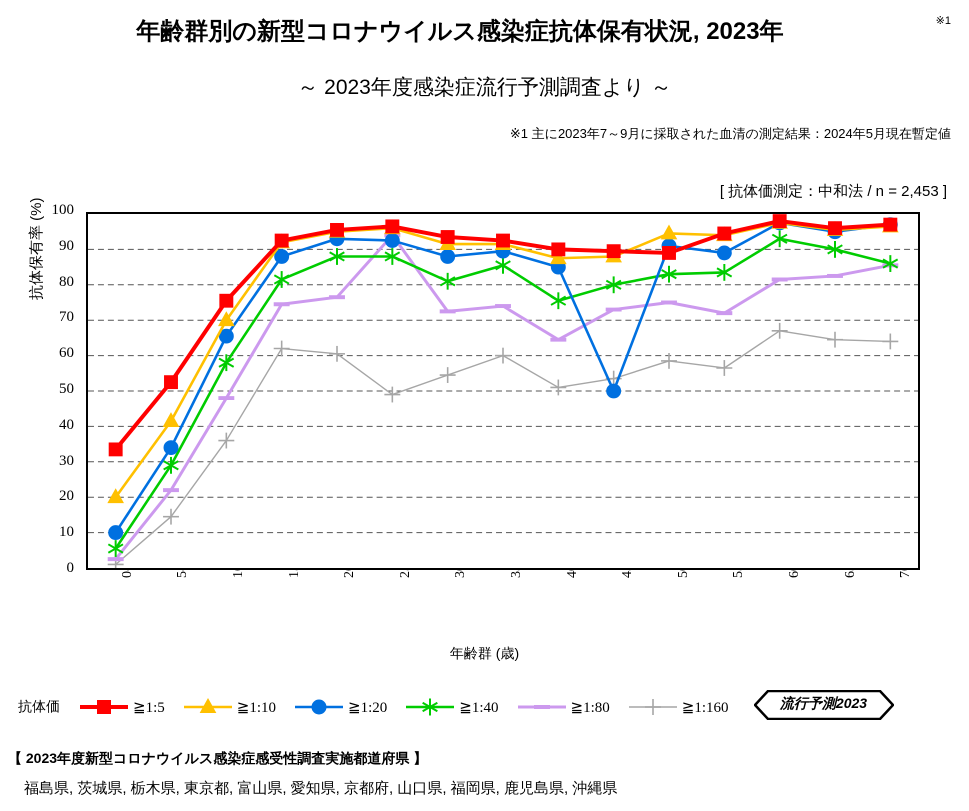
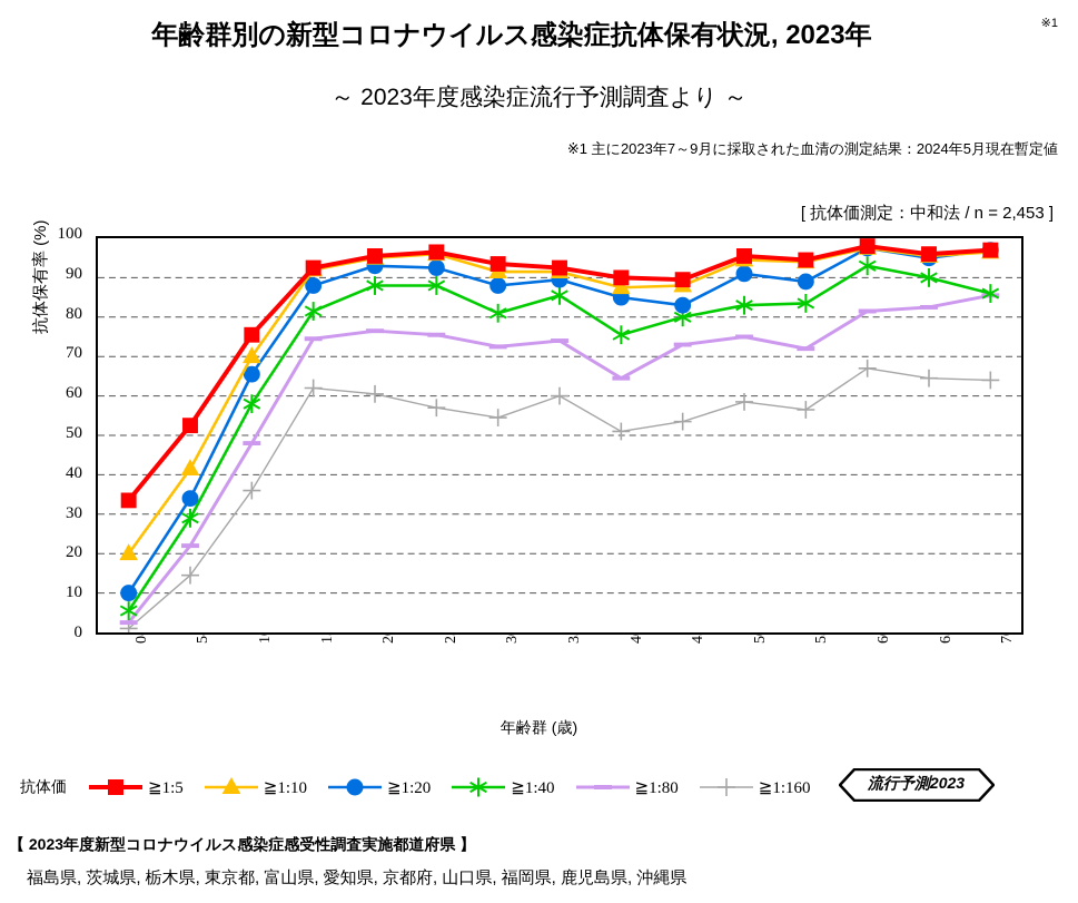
≧1:80/25-29: 94 -> 76
≧1:160/25-29: 49 -> 57
≧1:20/45-49: 50 -> 83
≧1:5/50-54: 89 -> 96
